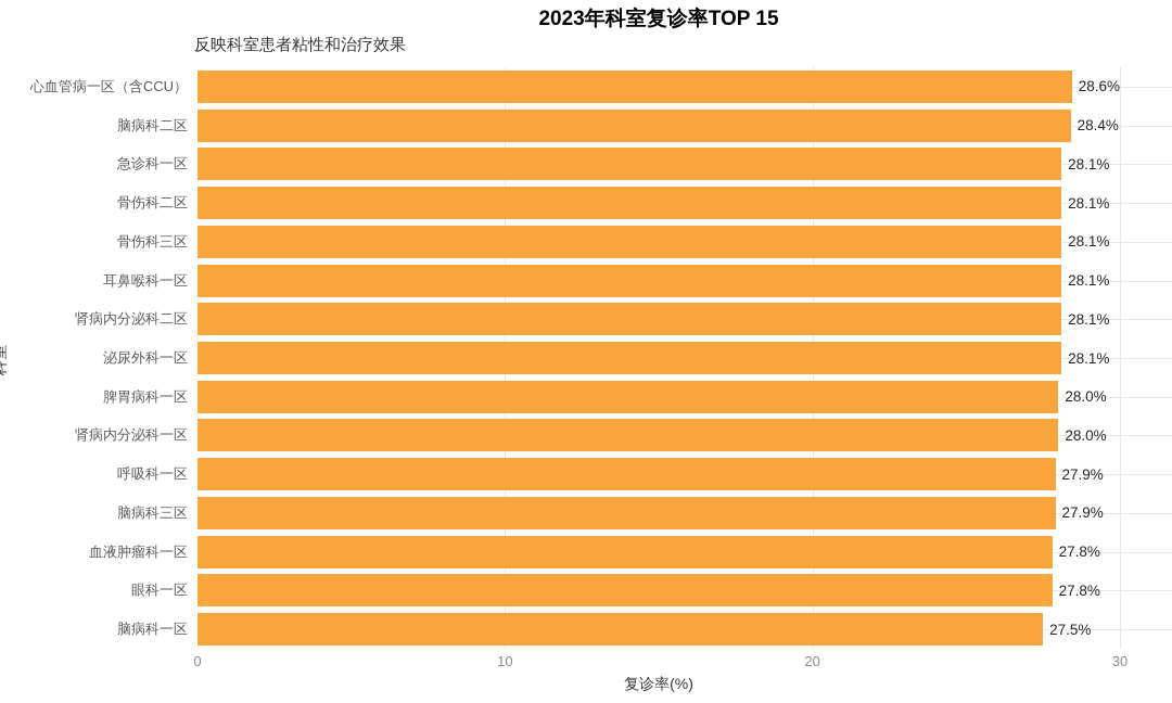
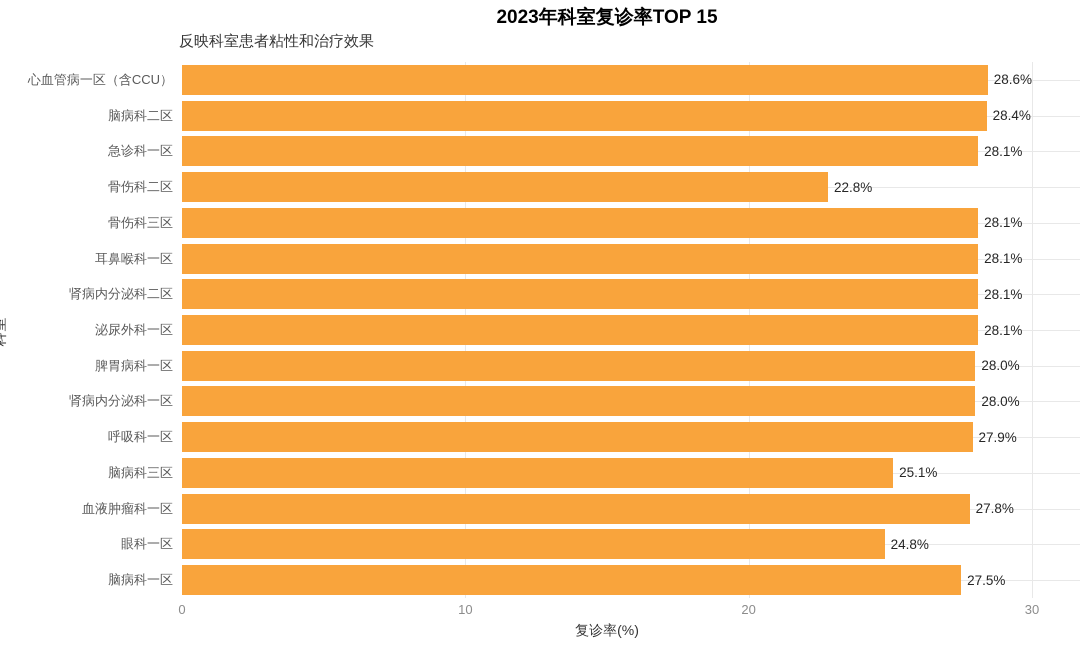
骨伤科二区: 28.1% -> 22.8%
脑病科三区: 27.9% -> 25.1%
眼科一区: 27.8% -> 24.8%
